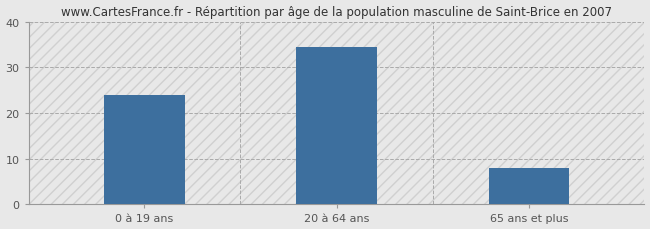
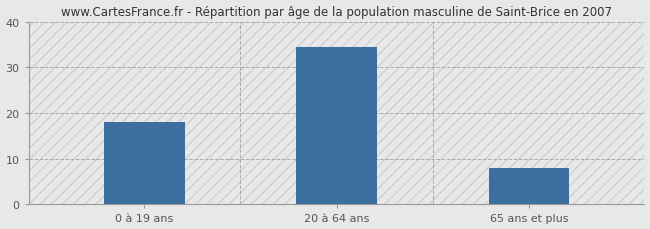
0 à 19 ans: 24.0 -> 18.0
